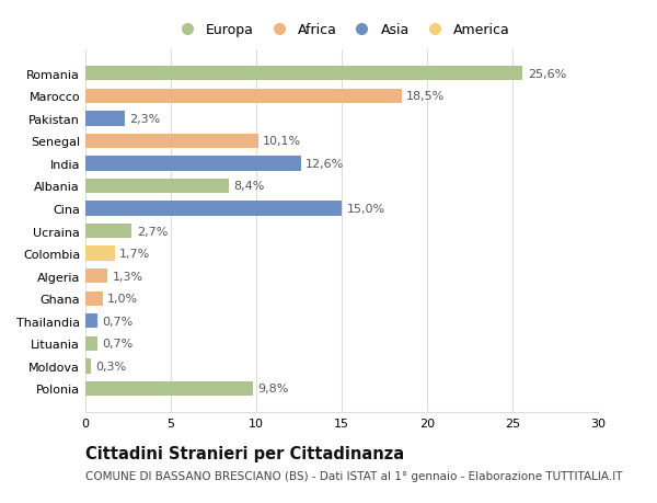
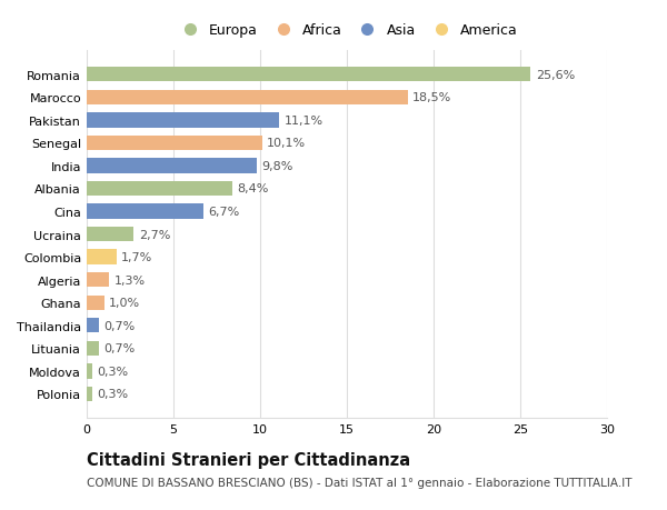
Pakistan: 2,3% -> 11,1%
India: 12,6% -> 9,8%
Cina: 15,0% -> 6,7%
Polonia: 9,8% -> 0,3%
